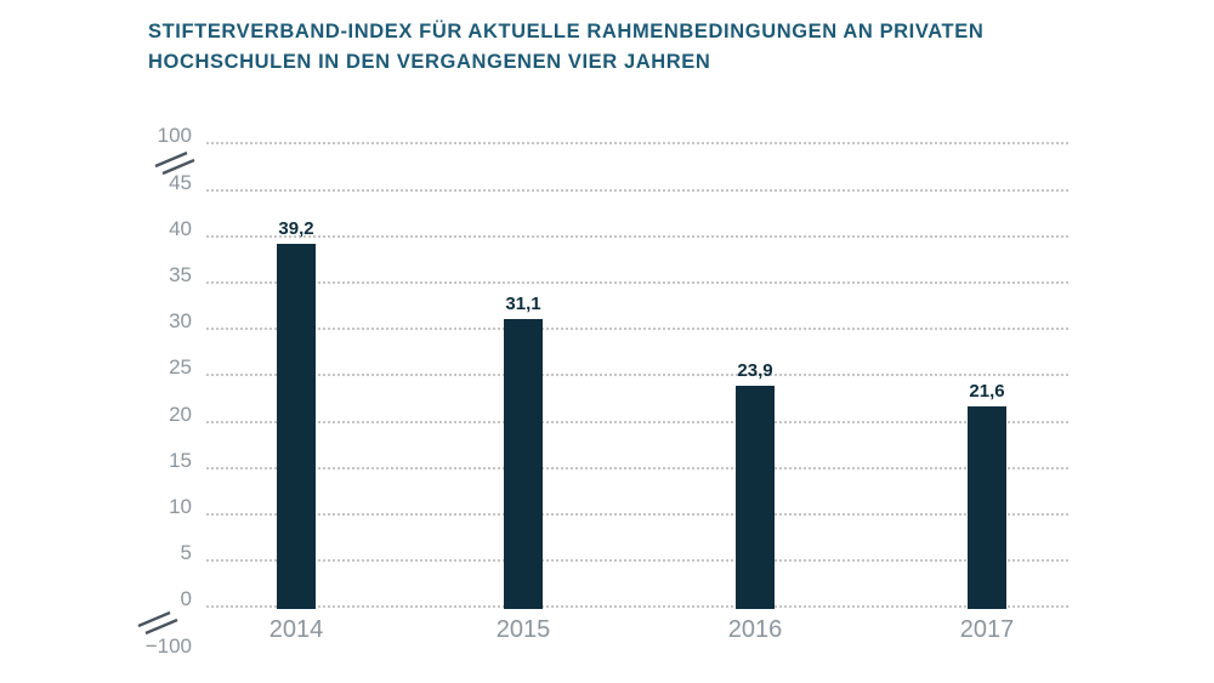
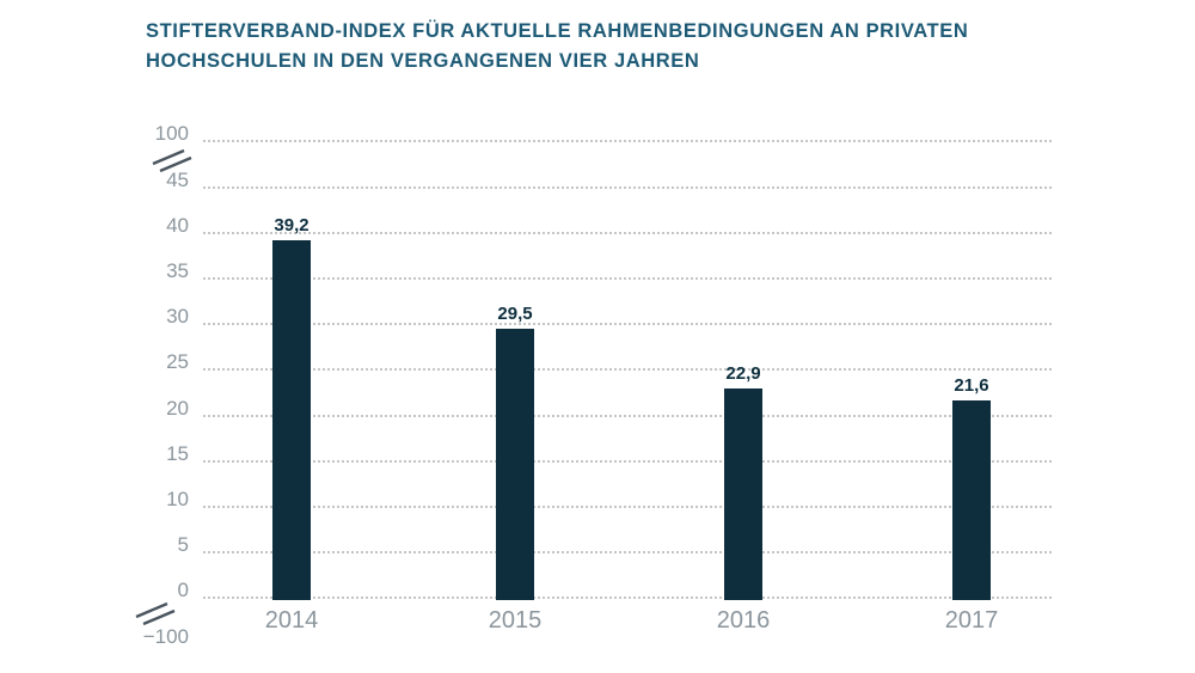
2015: 31,1 -> 29,5
2016: 23,9 -> 22,9
